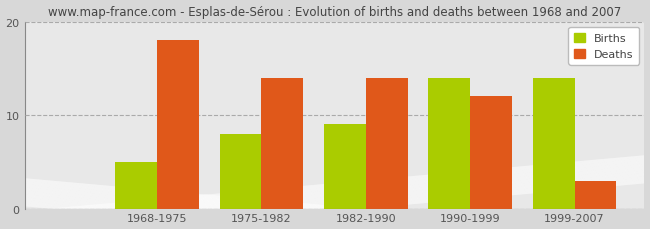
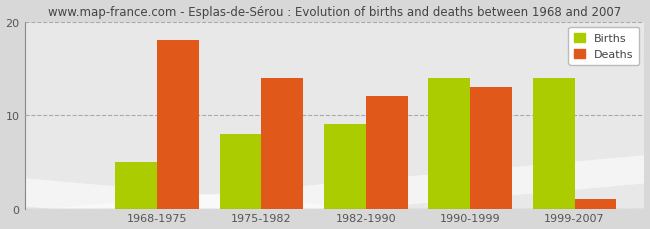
Deaths/1982-1990: 14 -> 12
Deaths/1990-1999: 12 -> 13
Deaths/1999-2007: 3 -> 1
